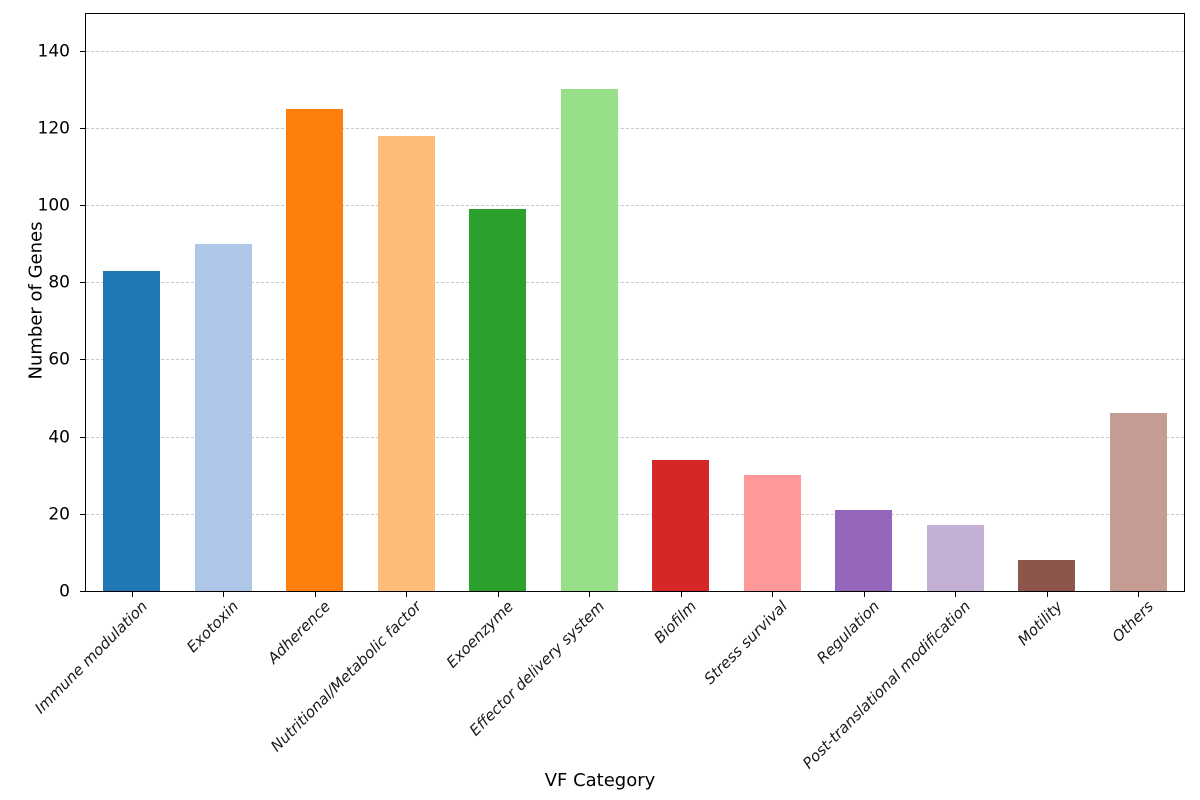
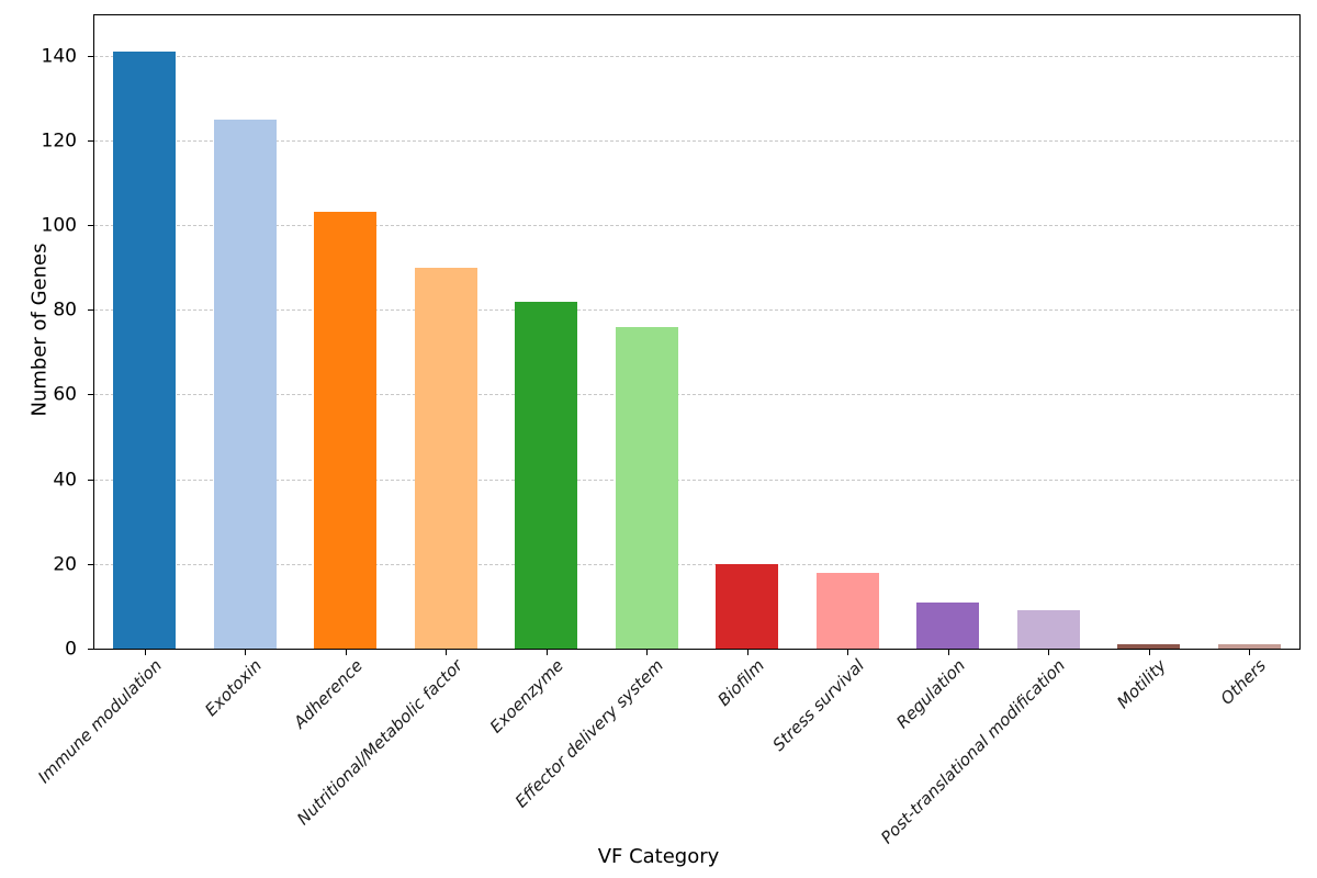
Immune modulation: 83 -> 141
Exotoxin: 90 -> 125
Adherence: 125 -> 103
Nutritional/Metabolic factor: 118 -> 90
Exoenzyme: 99 -> 82
Effector delivery system: 130 -> 76
Biofilm: 34 -> 20
Stress survival: 30 -> 18
Regulation: 21 -> 11
Post-translational modification: 17 -> 9
Motility: 8 -> 1
Others: 46 -> 1
